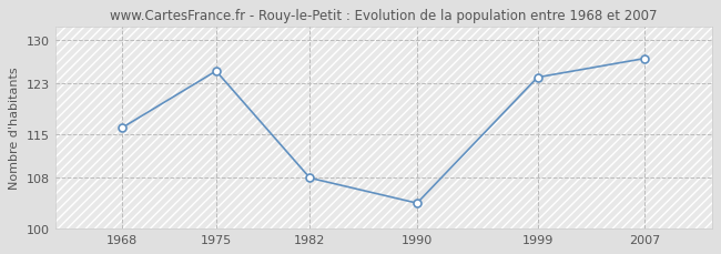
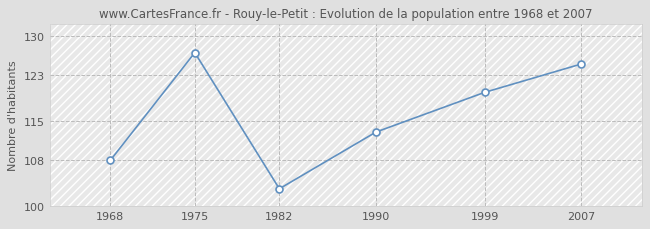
1968: 116 -> 108
1975: 125 -> 127
1982: 108 -> 103
1990: 104 -> 113
1999: 124 -> 120
2007: 127 -> 125
